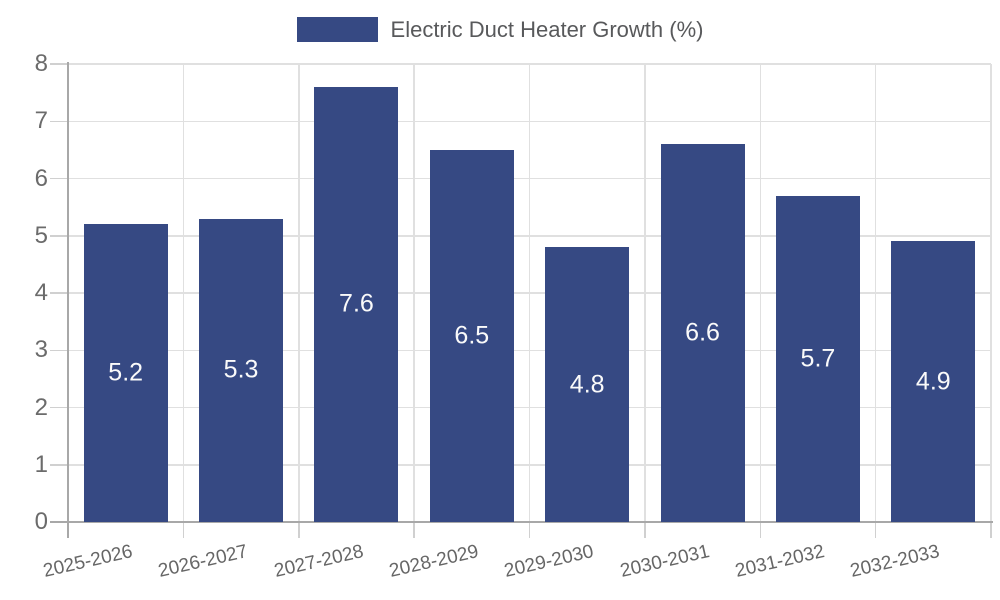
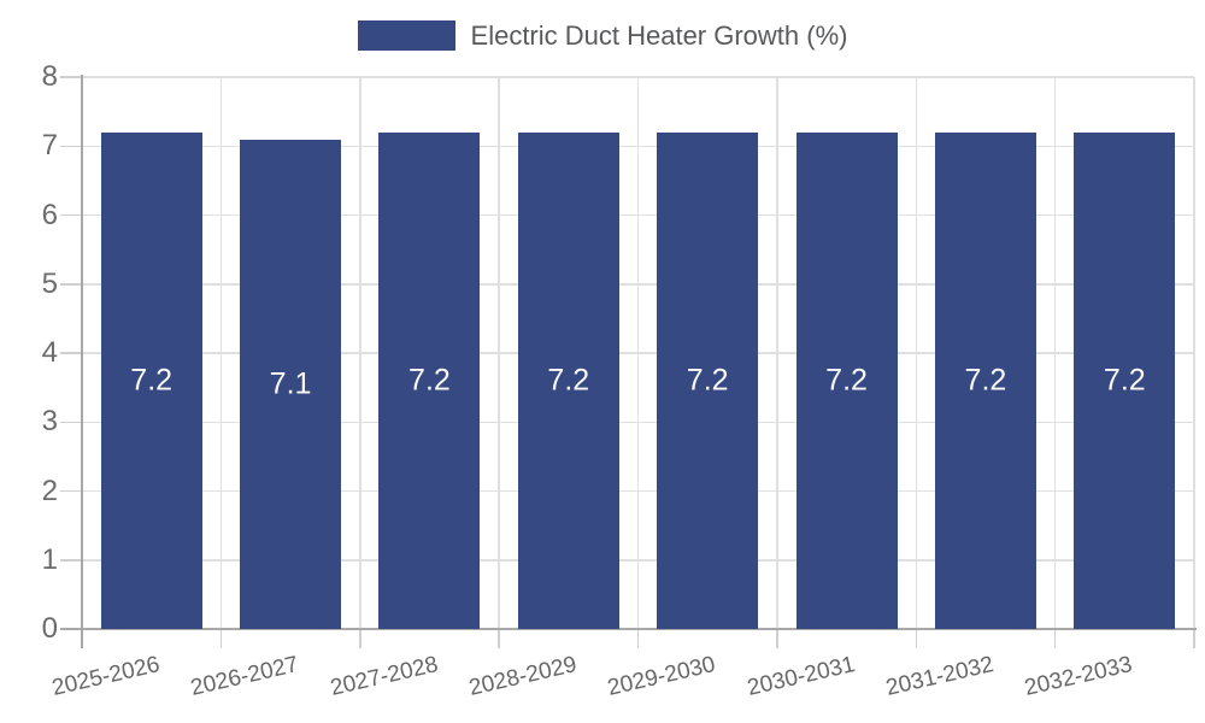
2025-2026: 5.2 -> 7.2
2026-2027: 5.3 -> 7.1
2027-2028: 7.6 -> 7.2
2028-2029: 6.5 -> 7.2
2029-2030: 4.8 -> 7.2
2030-2031: 6.6 -> 7.2
2031-2032: 5.7 -> 7.2
2032-2033: 4.9 -> 7.2
